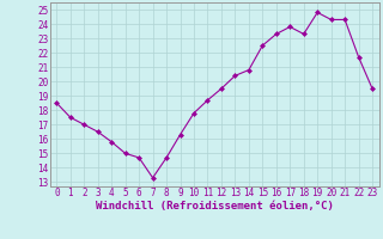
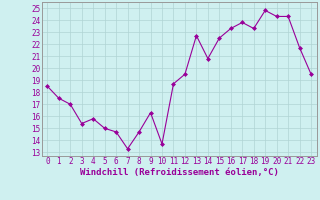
3: 16.5 -> 15.4
10: 17.8 -> 13.7
13: 20.4 -> 22.7
